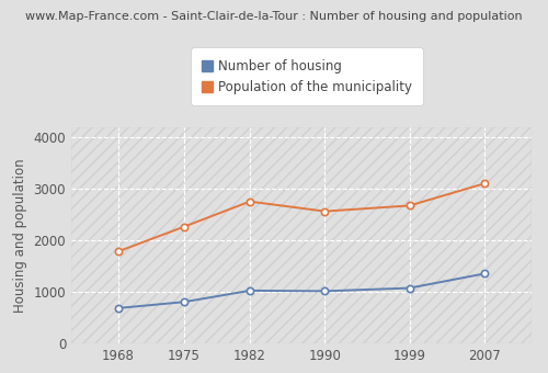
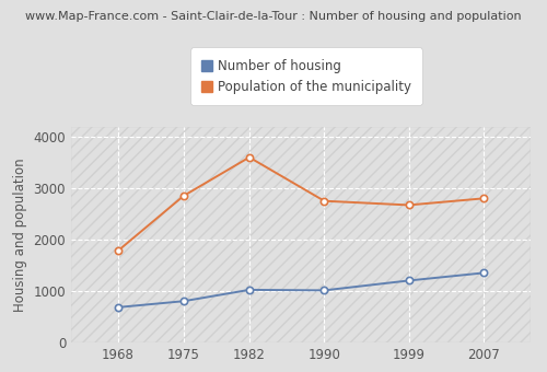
Population of the municipality/1975: 2260 -> 2850
Population of the municipality/1982: 2750 -> 3600
Population of the municipality/1990: 2560 -> 2750
Number of housing/1999: 1070 -> 1200
Population of the municipality/2007: 3100 -> 2800
